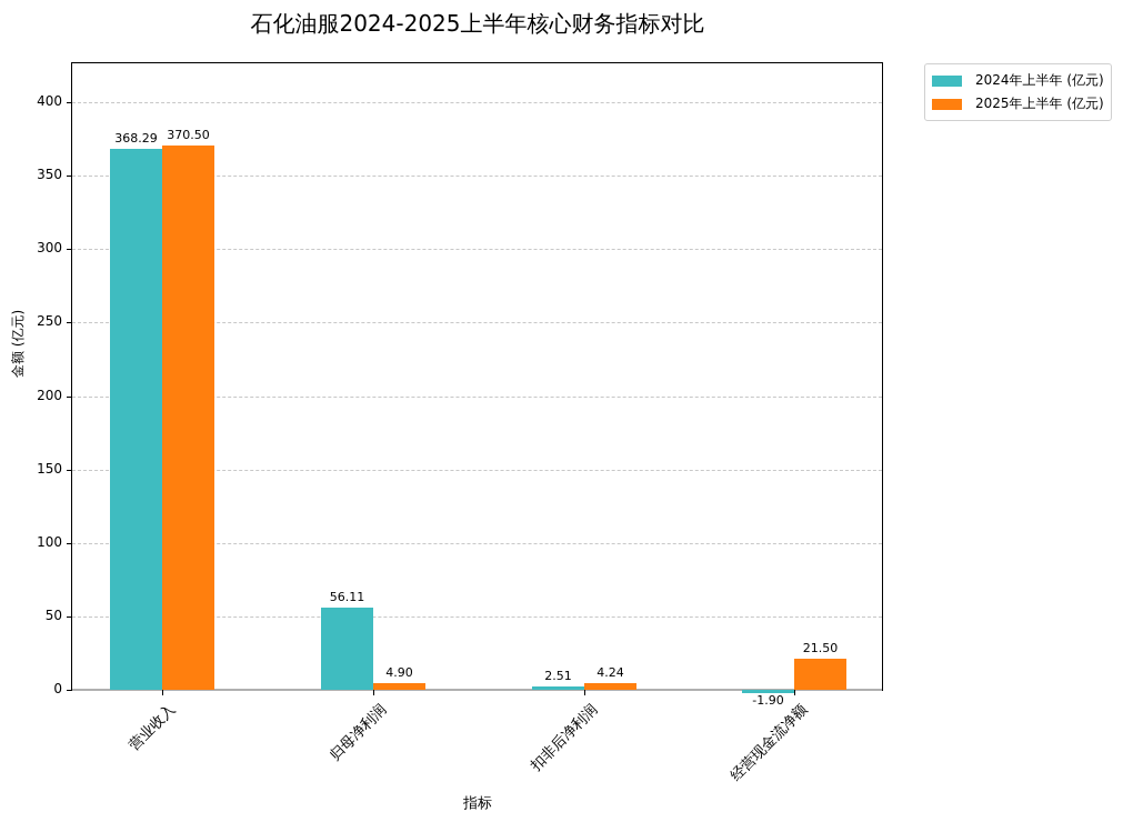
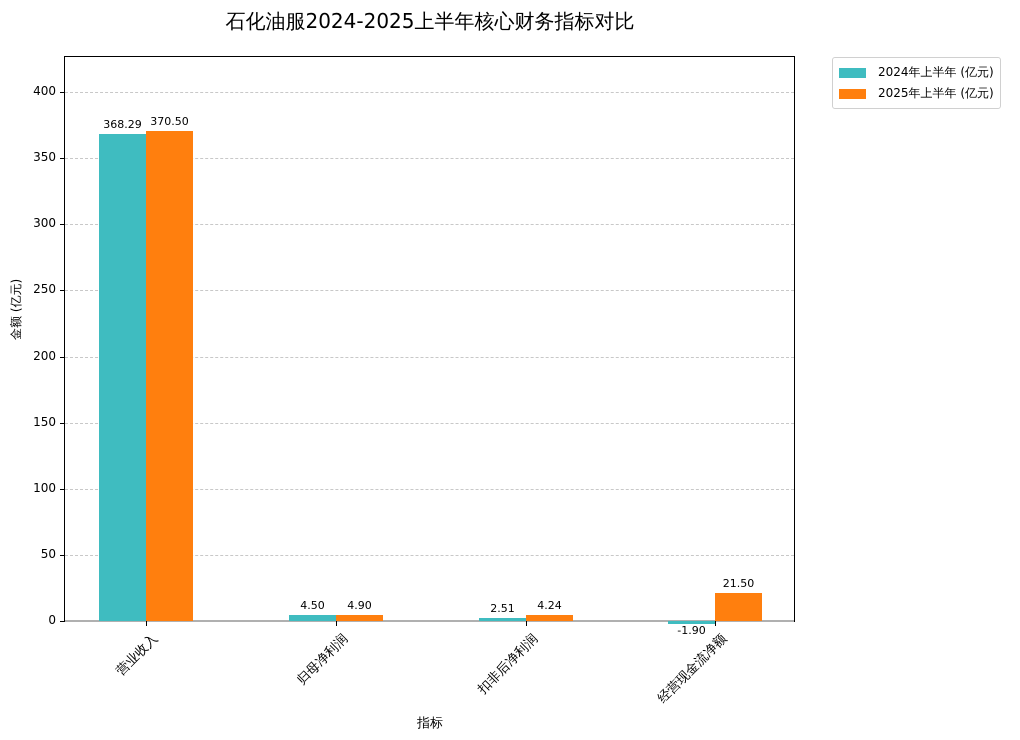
2024年上半年 (亿元)/归母净利润: 56.11 -> 4.50
